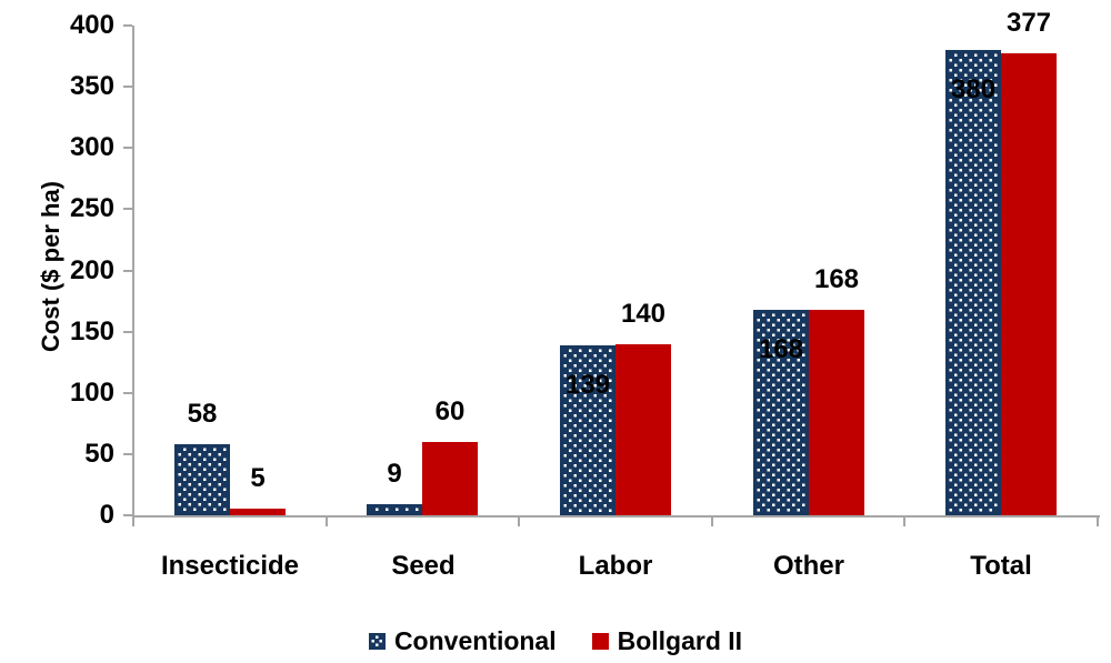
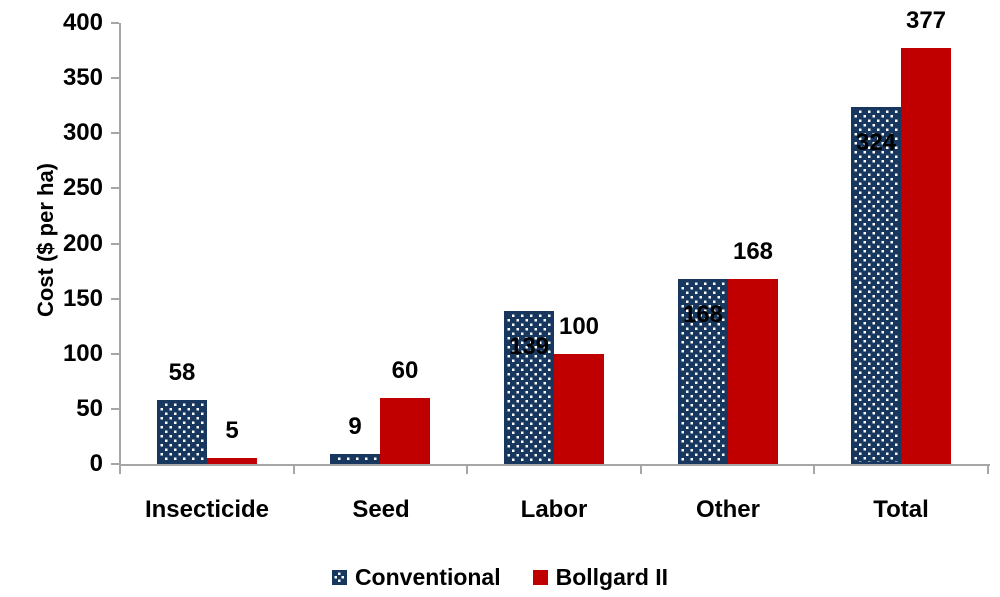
Bollgard II/Labor: 140 -> 100
Conventional/Total: 380 -> 324
